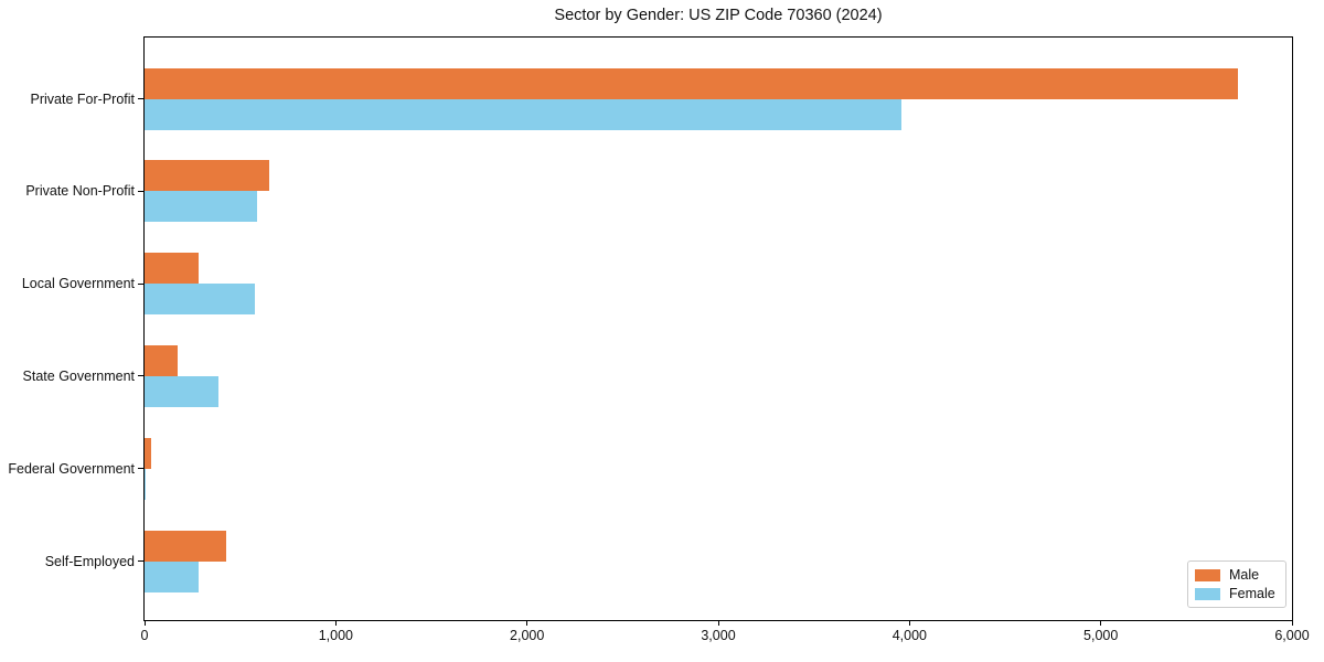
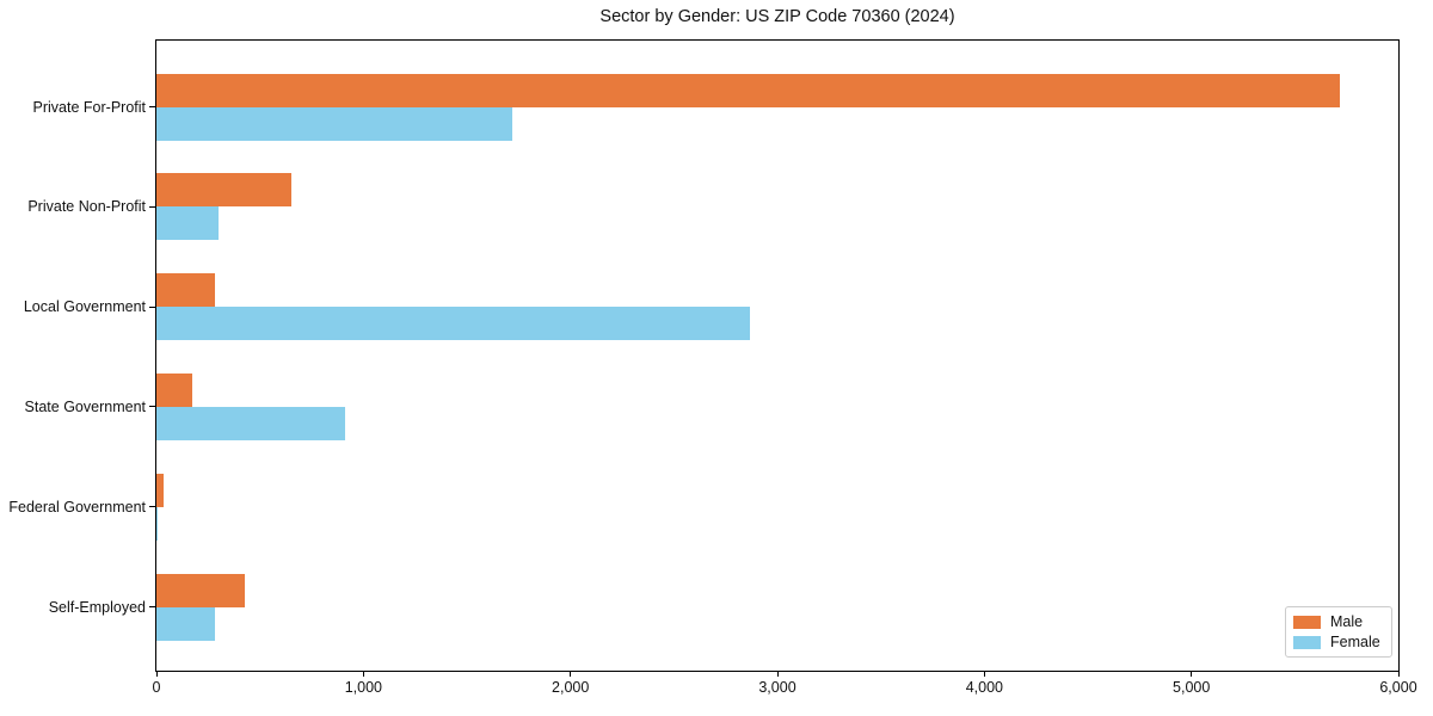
Female/Private For-Profit: 3960 -> 1720
Female/Private Non-Profit: 590 -> 300
Female/Local Government: 580 -> 2870
Female/State Government: 380 -> 910
